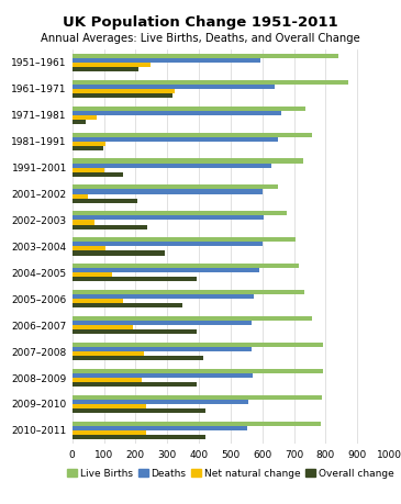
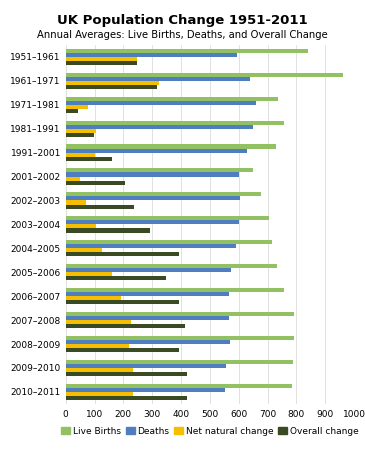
Overall change/1951–1961: 210 -> 248
Live Births/1961–1971: 870 -> 963
